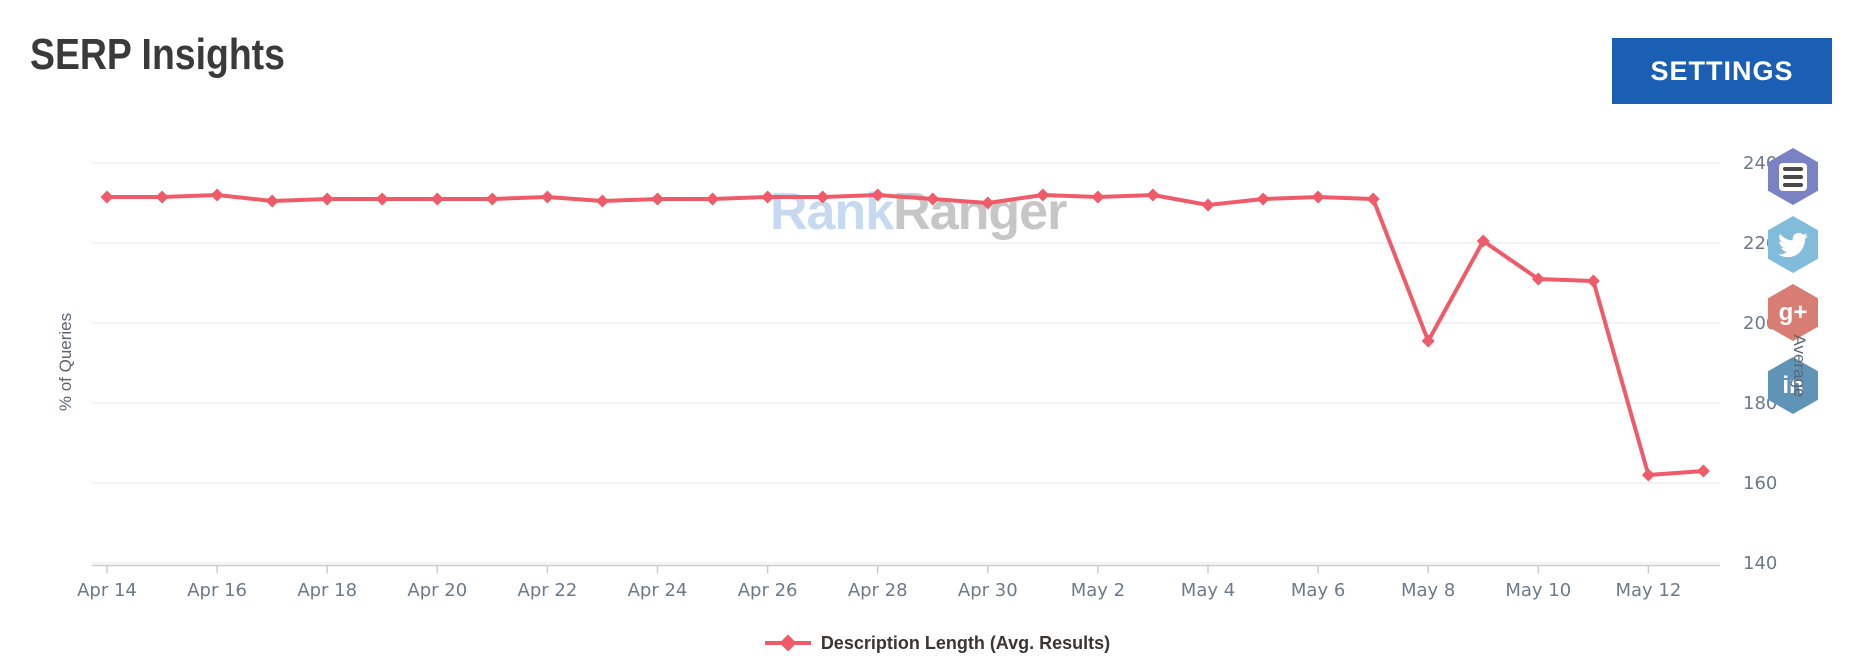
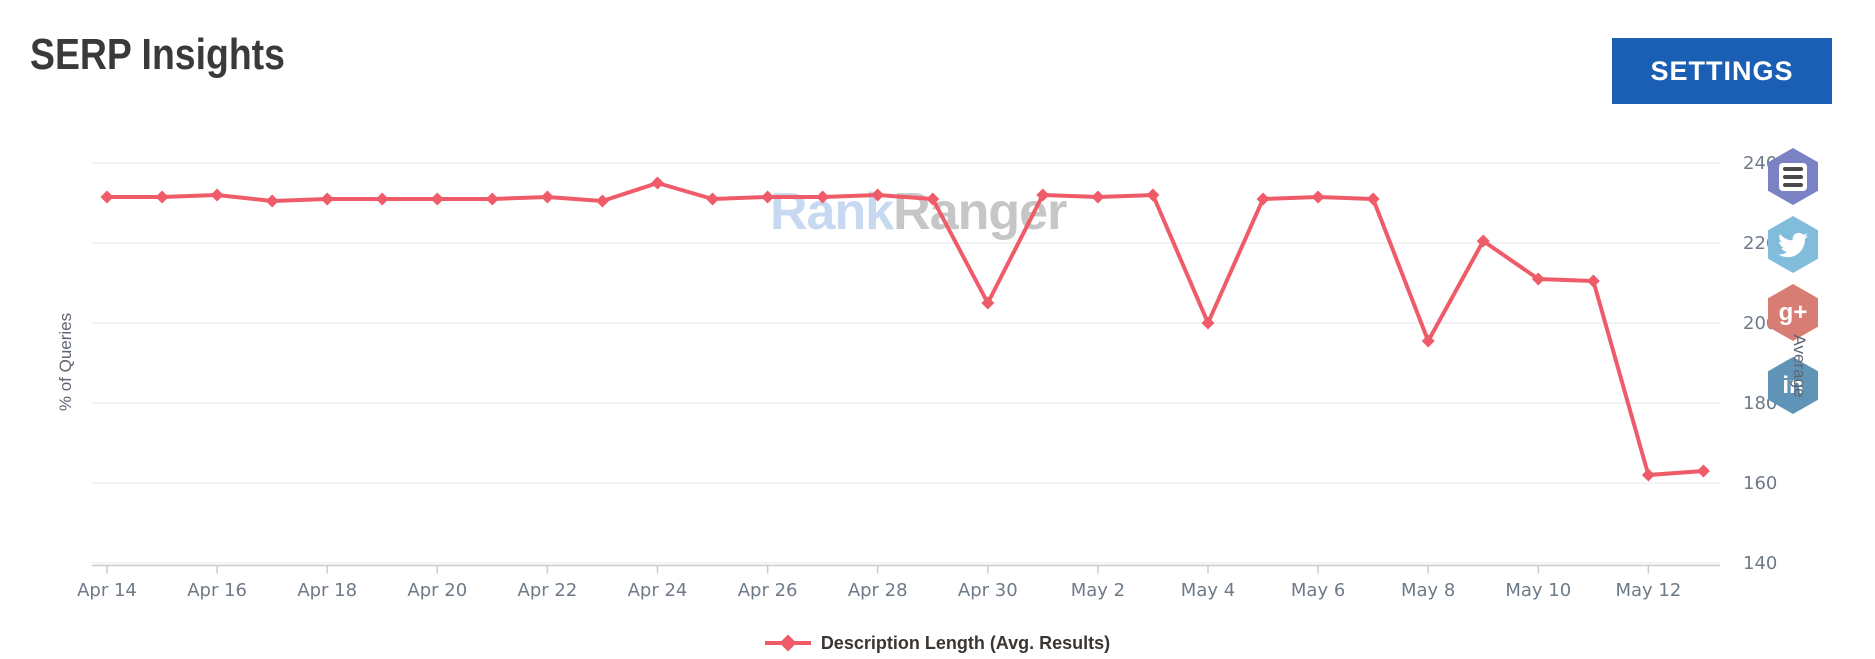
Apr 24: 231 -> 235
Apr 30: 230 -> 205
May 4: 230 -> 200
